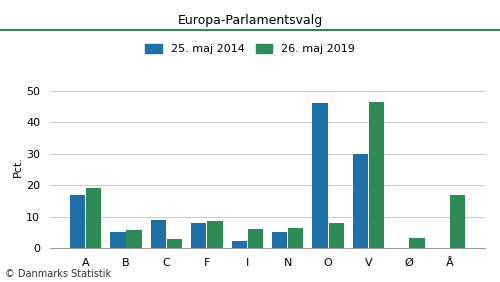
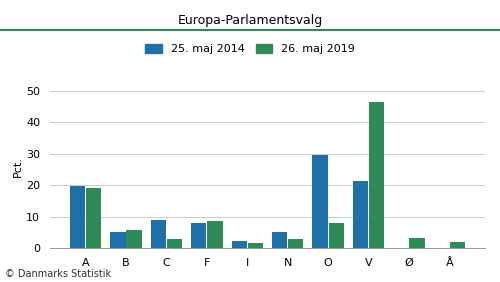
25. maj 2014/A: 17.0 -> 19.8
26. maj 2019/I: 6.0 -> 1.6
26. maj 2019/N: 6.5 -> 3.0
25. maj 2014/O: 46.0 -> 29.6
25. maj 2014/V: 30.0 -> 21.5
26. maj 2019/Å: 17.0 -> 2.0
